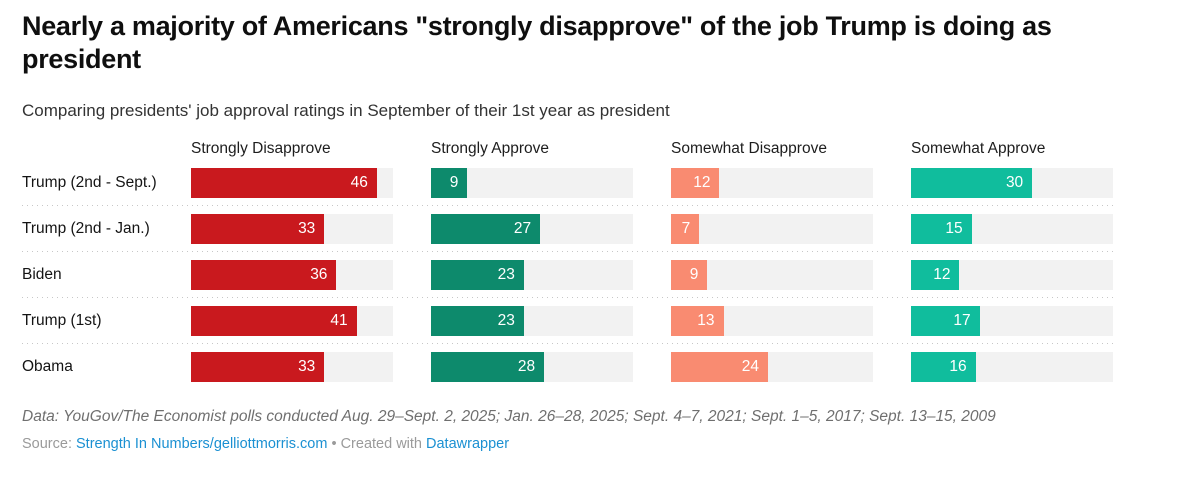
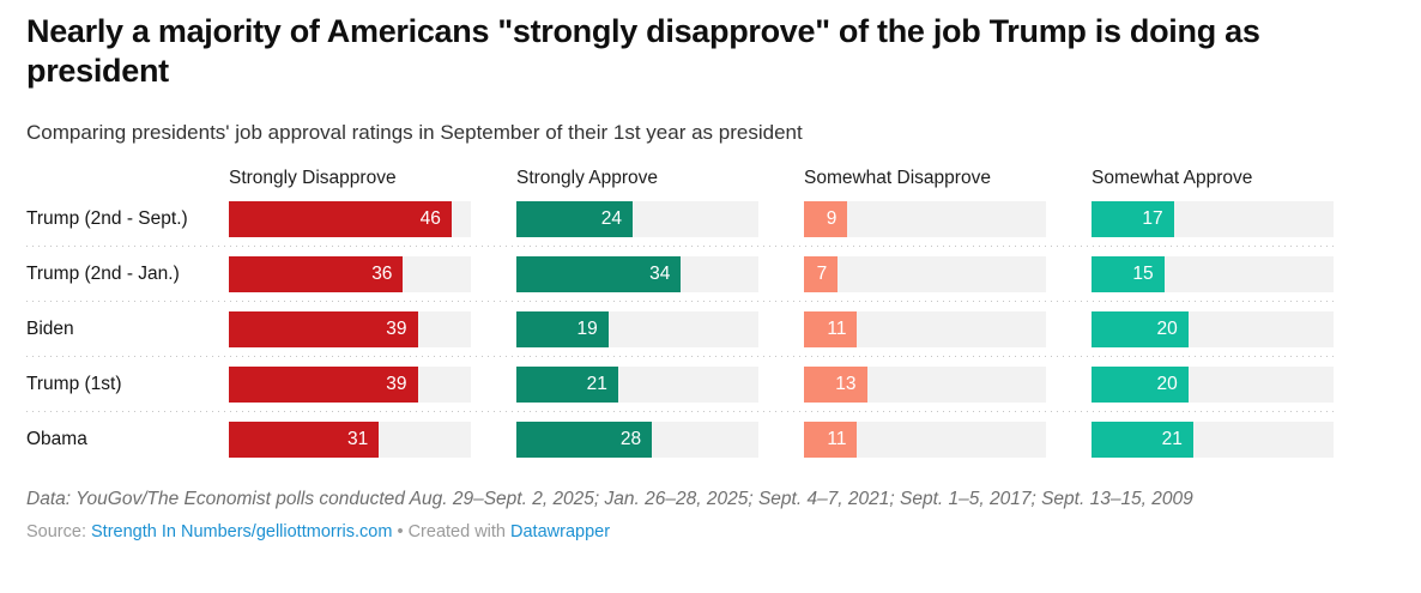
Strongly Approve/Trump (2nd - Sept.): 9 -> 24
Somewhat Disapprove/Trump (2nd - Sept.): 12 -> 9
Somewhat Approve/Trump (2nd - Sept.): 30 -> 17
Strongly Disapprove/Trump (2nd - Jan.): 33 -> 36
Strongly Approve/Trump (2nd - Jan.): 27 -> 34
Strongly Disapprove/Biden: 36 -> 39
Strongly Approve/Biden: 23 -> 19
Somewhat Disapprove/Biden: 9 -> 11
Somewhat Approve/Biden: 12 -> 20
Strongly Disapprove/Trump (1st): 41 -> 39
Strongly Approve/Trump (1st): 23 -> 21
Somewhat Approve/Trump (1st): 17 -> 20
Strongly Disapprove/Obama: 33 -> 31
Somewhat Disapprove/Obama: 24 -> 11
Somewhat Approve/Obama: 16 -> 21
